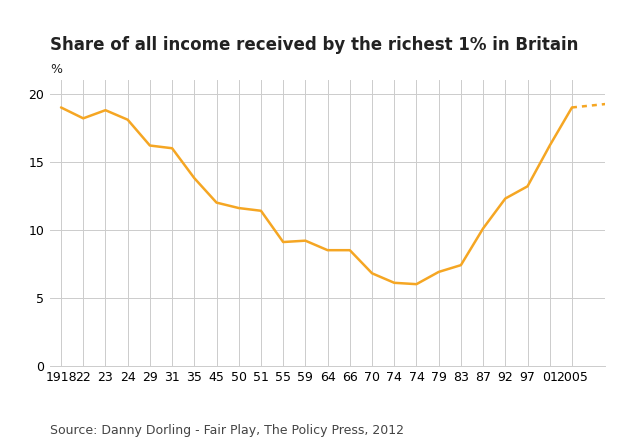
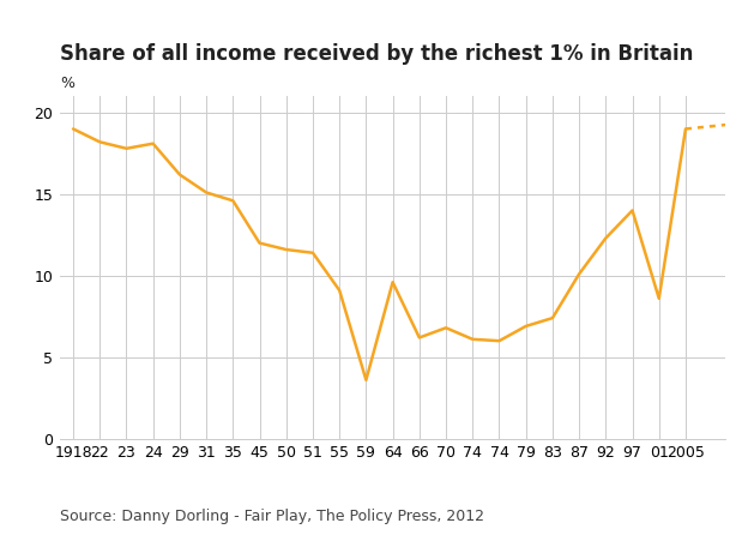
23: 18.8 -> 17.8
31: 16.0 -> 15.1
35: 13.8 -> 14.6
59: 9.2 -> 3.6
64: 8.5 -> 9.6
66: 8.5 -> 6.2
97: 13.2 -> 14.0
01: 16.2 -> 8.6
